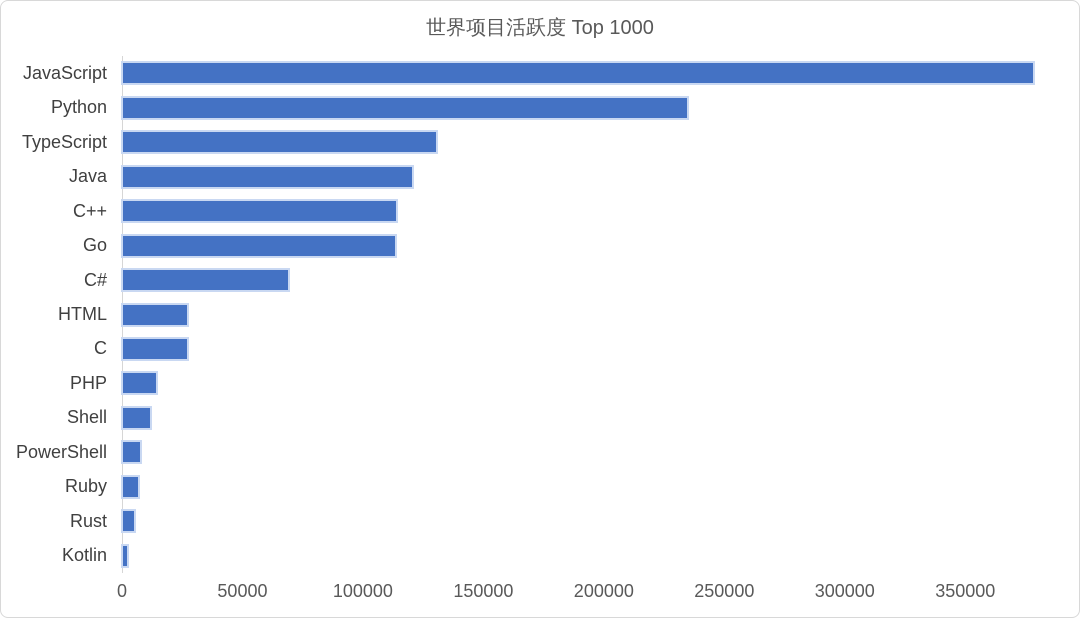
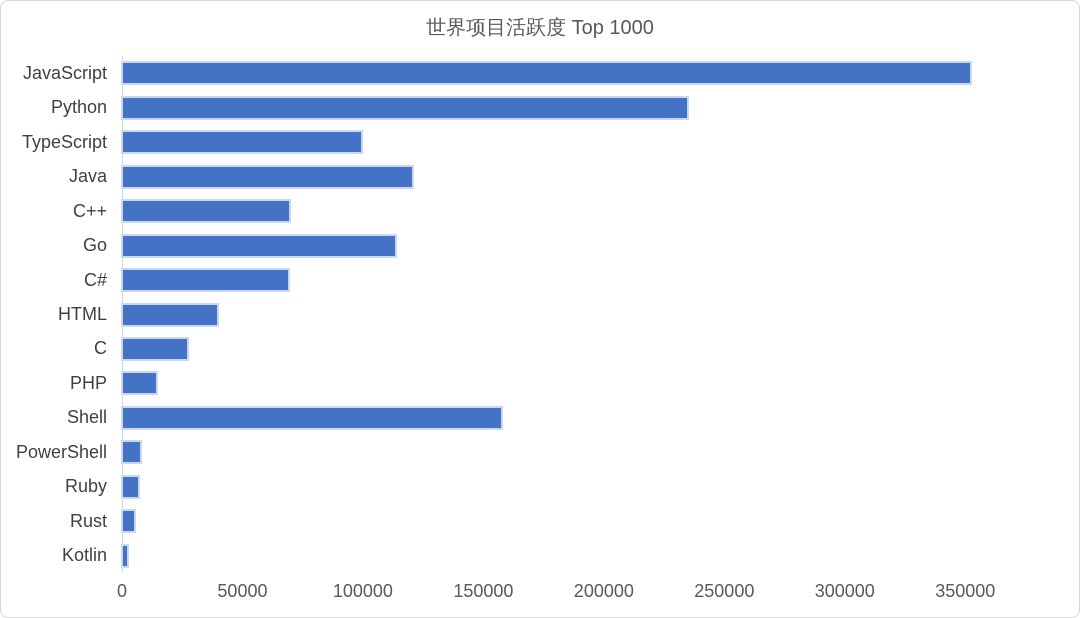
JavaScript: 378000 -> 352000
TypeScript: 130000 -> 99000
C++: 114000 -> 69000
HTML: 26000 -> 39000
Shell: 11000 -> 157000
